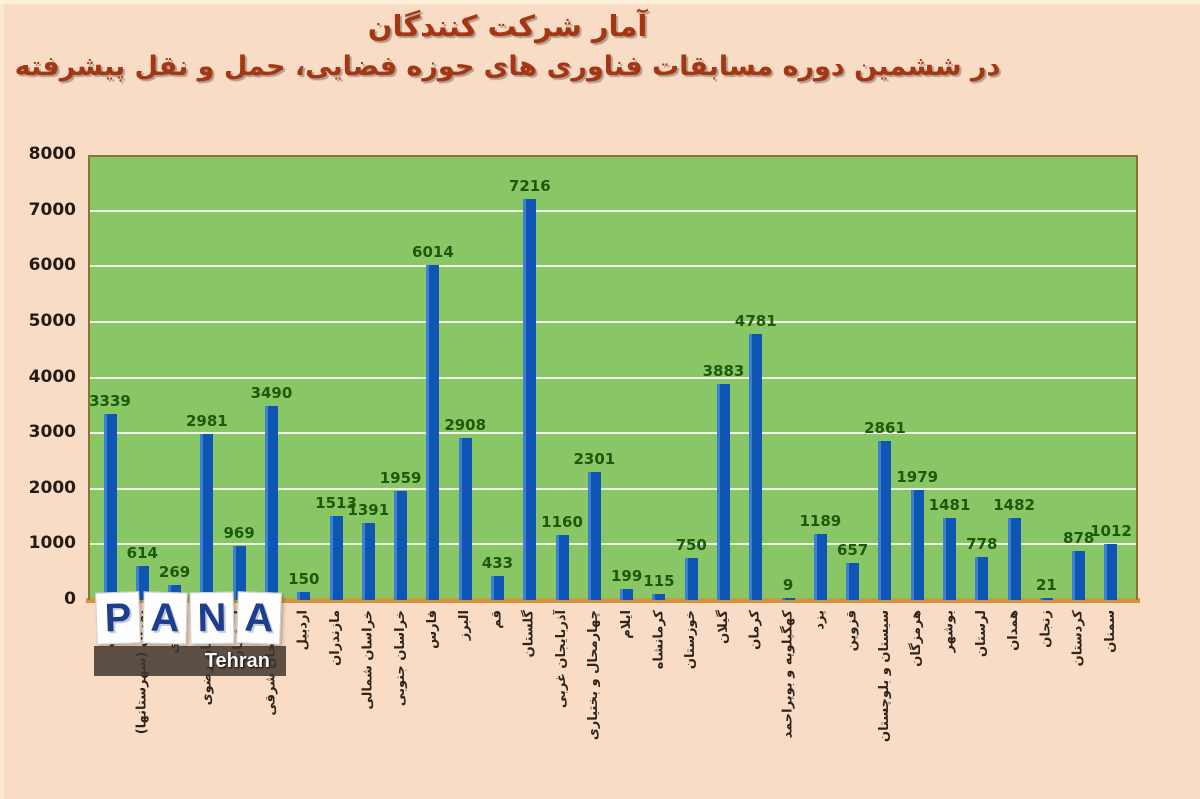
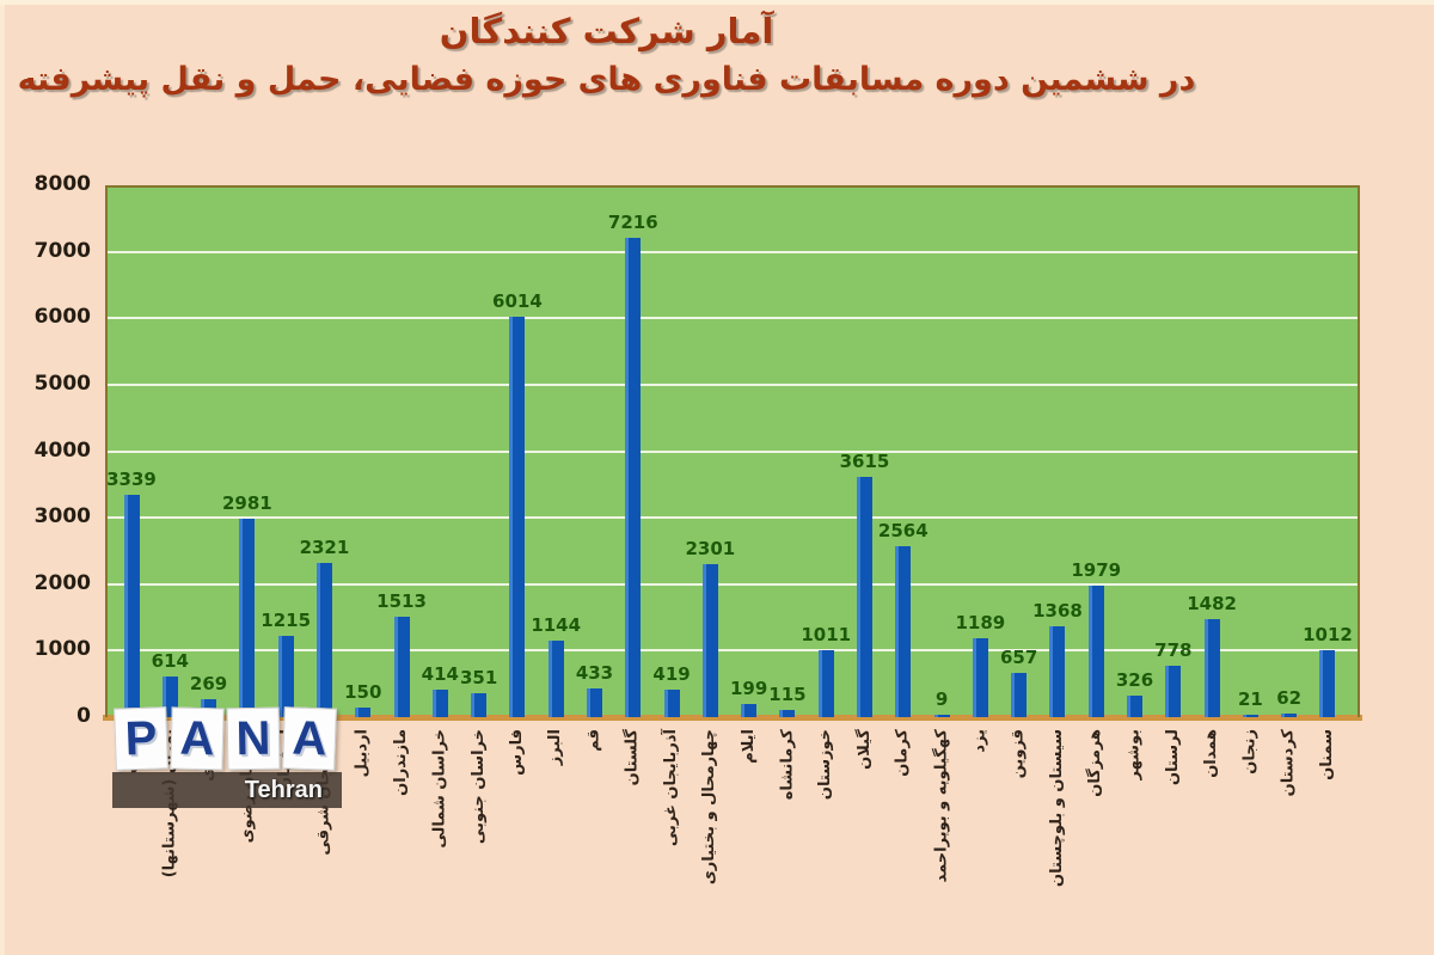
اصفهان: 969 -> 1215
آذربایجان شرقی: 3490 -> 2321
خراسان شمالی: 1391 -> 414
خراسان جنوبی: 1959 -> 351
البرز: 2908 -> 1144
آذربایجان غربی: 1160 -> 419
خوزستان: 750 -> 1011
گیلان: 3883 -> 3615
کرمان: 4781 -> 2564
سیستان و بلوچستان: 2861 -> 1368
بوشهر: 1481 -> 326
کردستان: 878 -> 62
